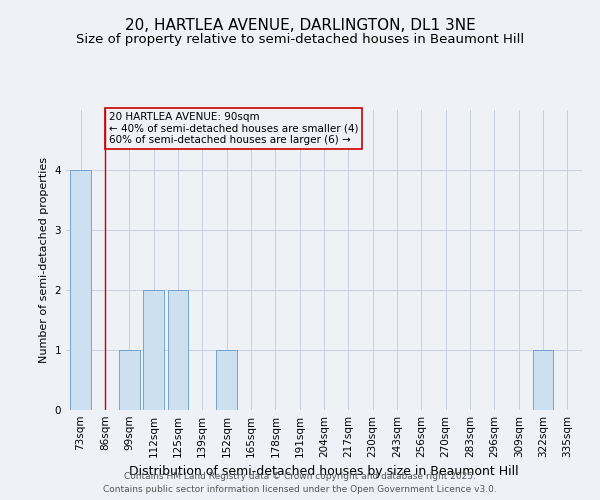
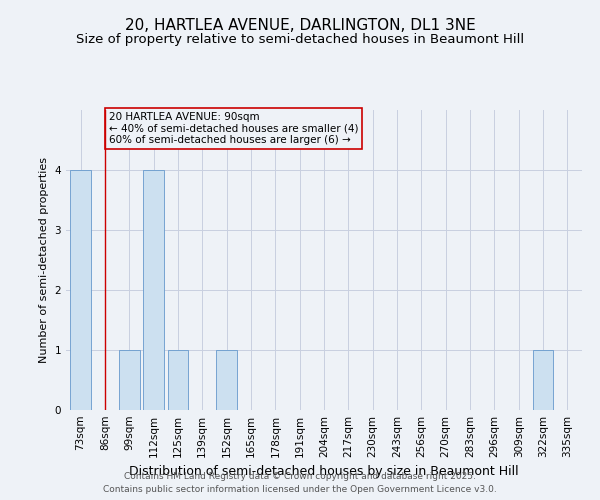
112sqm: 2 -> 4
125sqm: 2 -> 1
